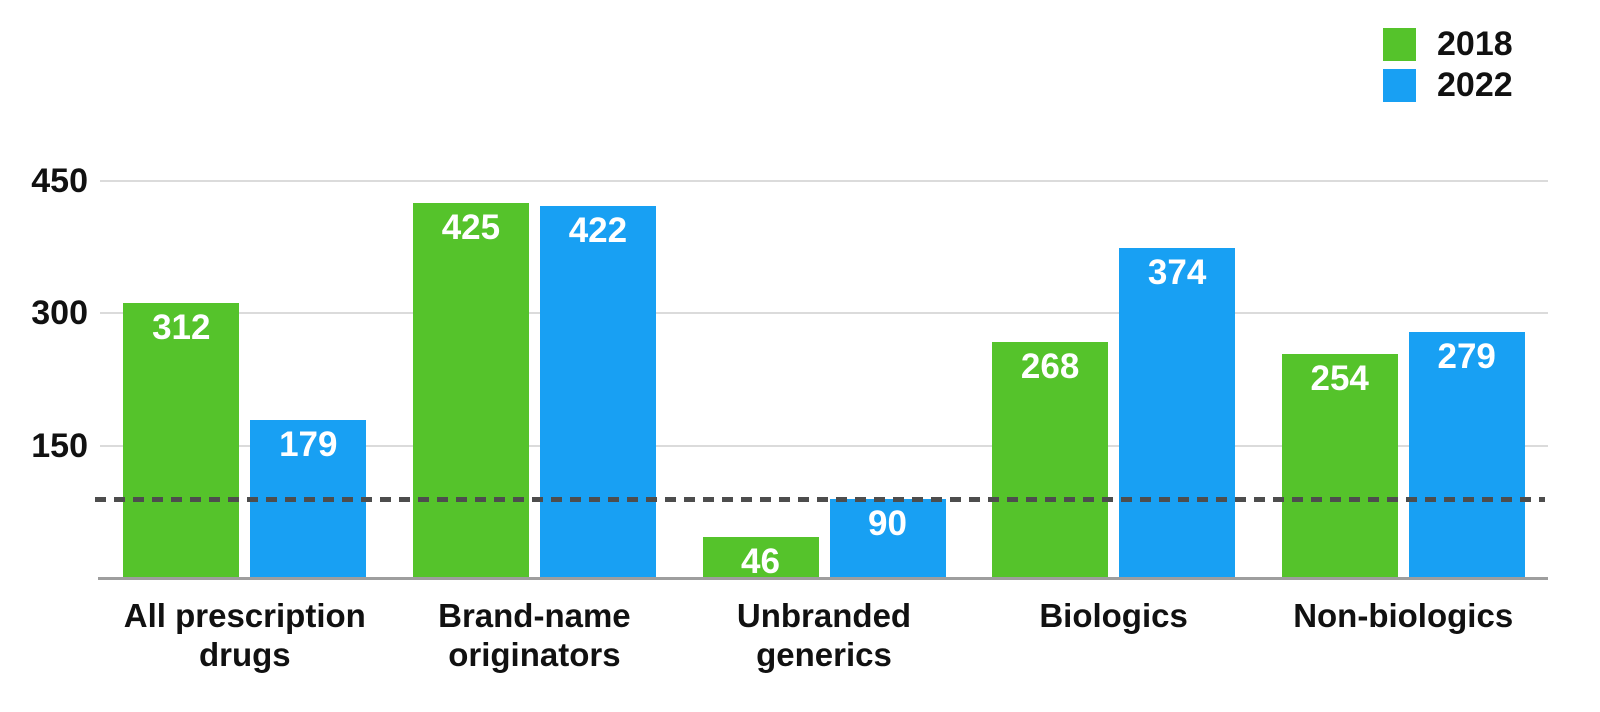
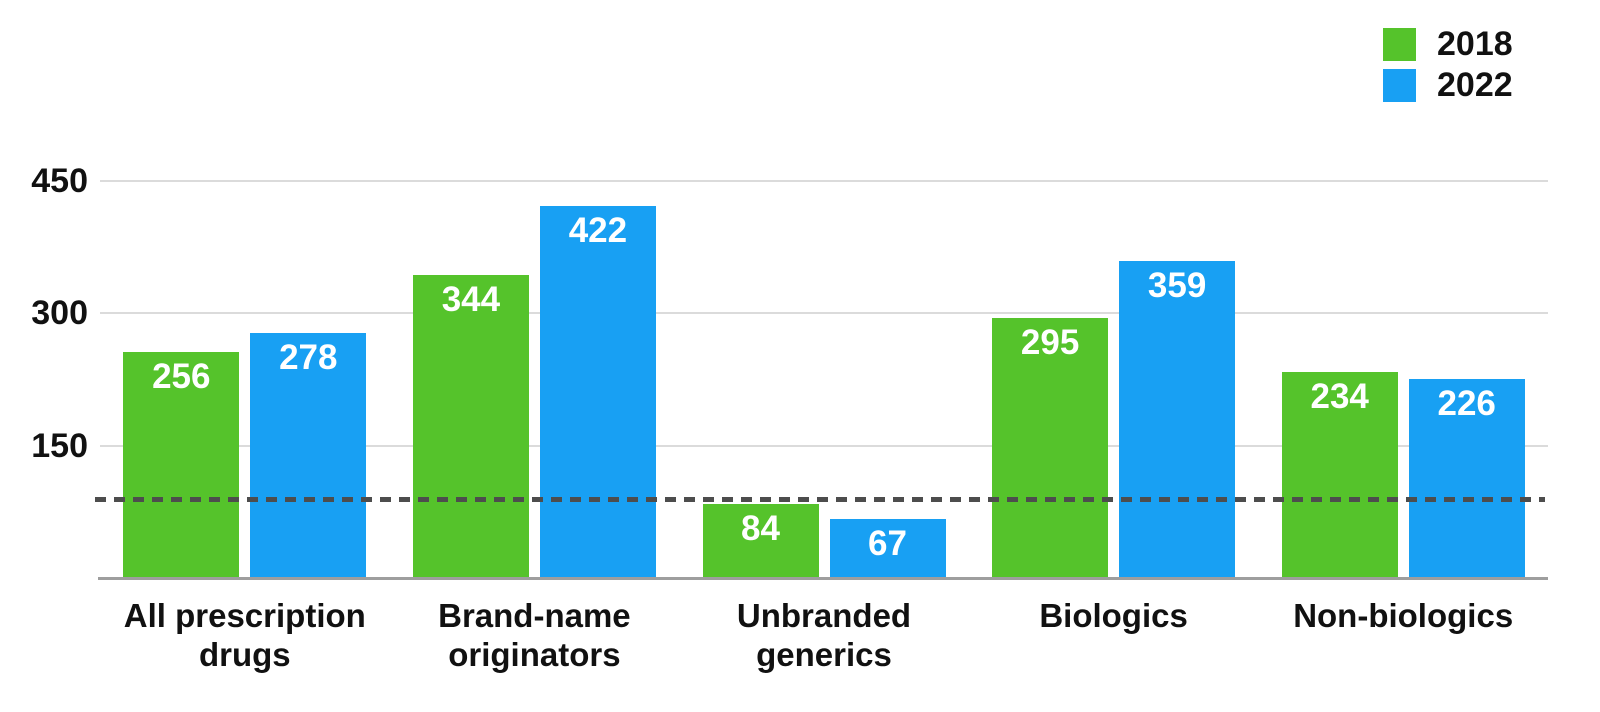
2018/All prescription drugs: 312 -> 256
2022/All prescription drugs: 179 -> 278
2018/Brand-name originators: 425 -> 344
2018/Unbranded generics: 46 -> 84
2022/Unbranded generics: 90 -> 67
2018/Biologics: 268 -> 295
2022/Biologics: 374 -> 359
2018/Non-biologics: 254 -> 234
2022/Non-biologics: 279 -> 226
